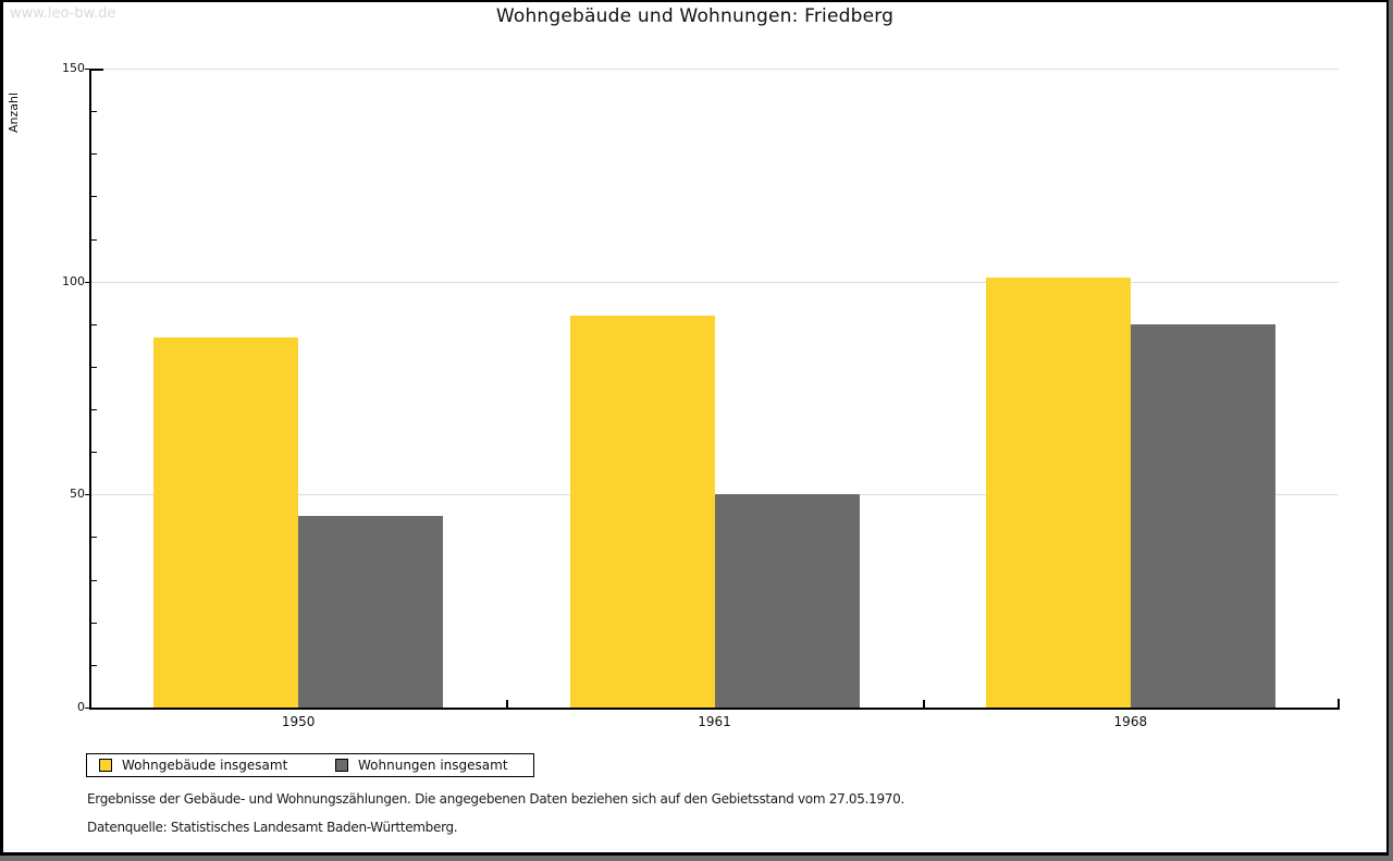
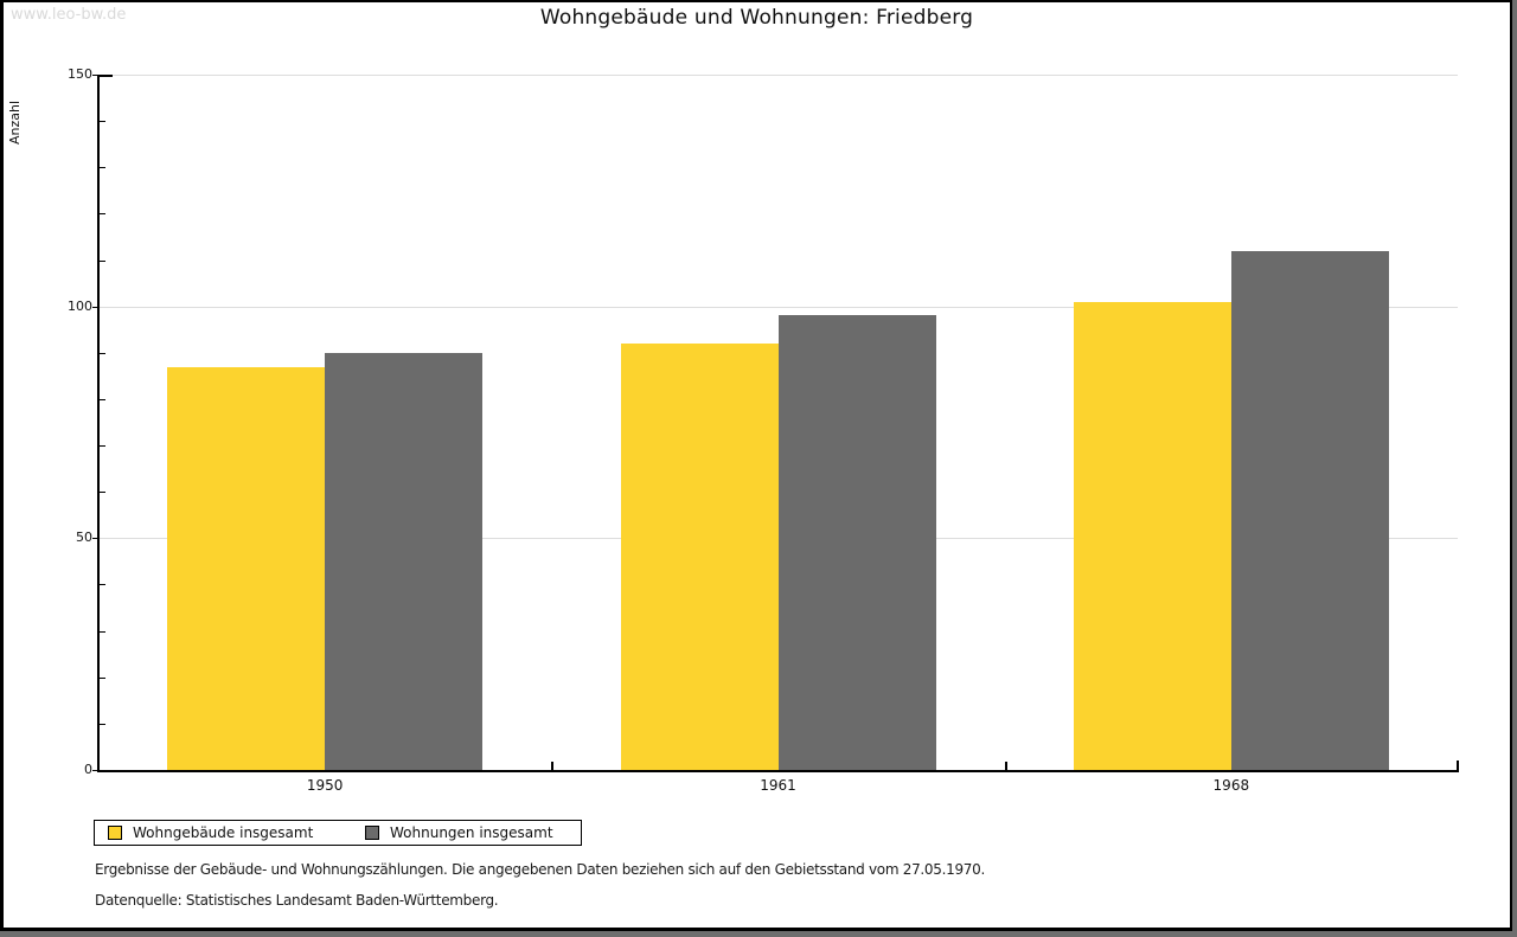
Wohnungen insgesamt/1950: 45 -> 90
Wohnungen insgesamt/1961: 50 -> 98
Wohnungen insgesamt/1968: 90 -> 112
